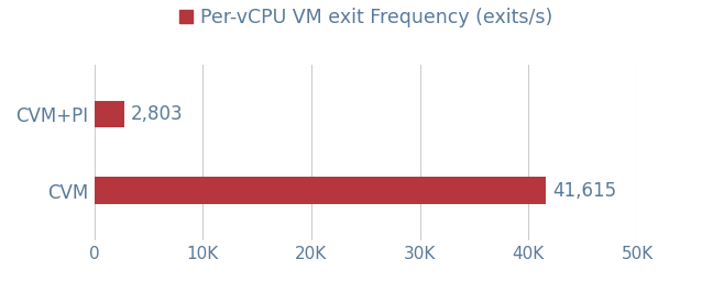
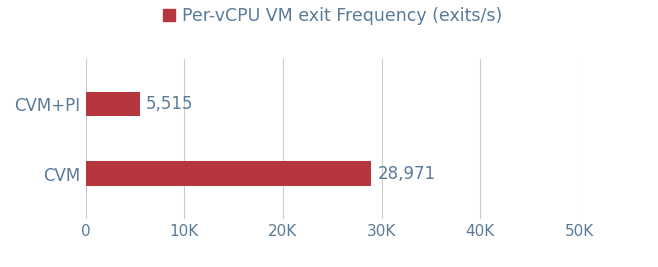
CVM+PI: 2,803 -> 5,515
CVM: 41,615 -> 28,971
